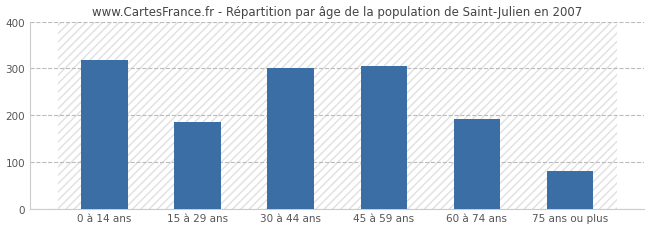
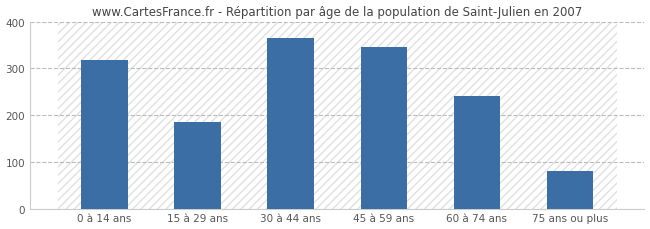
30 à 44 ans: 301 -> 365
45 à 59 ans: 304 -> 345
60 à 74 ans: 192 -> 240
